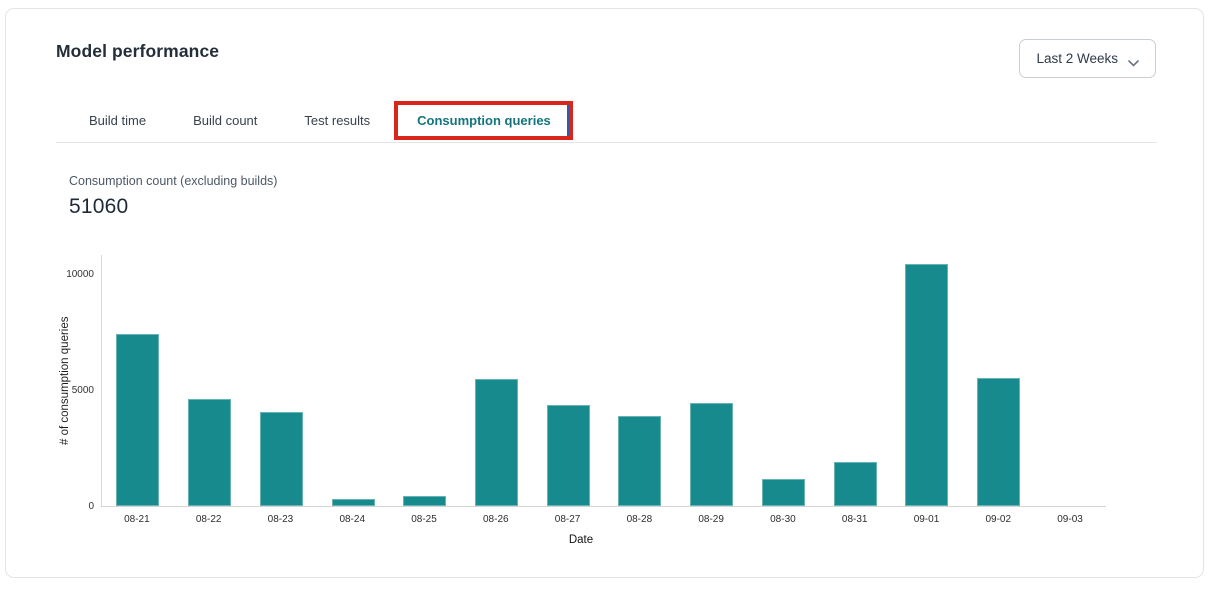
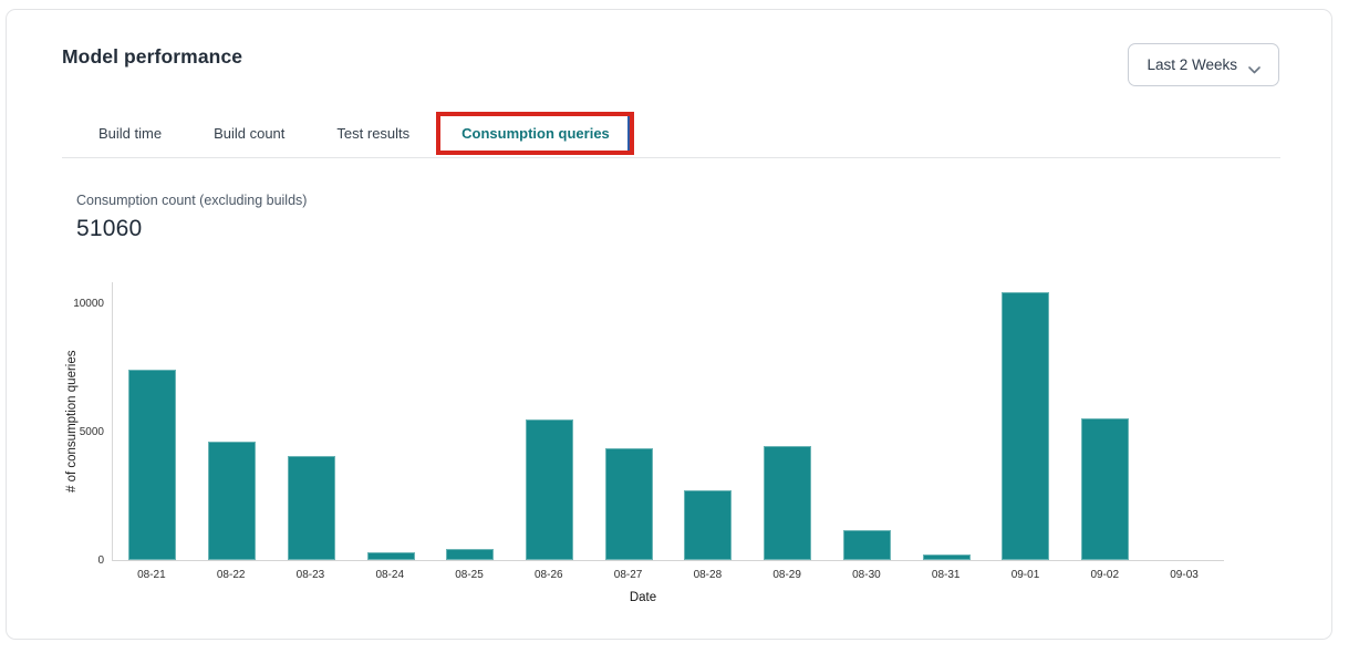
08-28: 3900 -> 2700
08-31: 1900 -> 200
